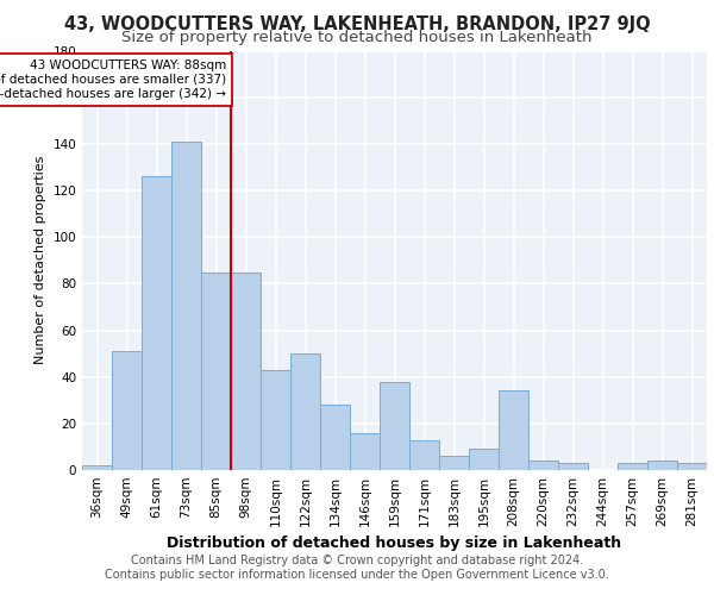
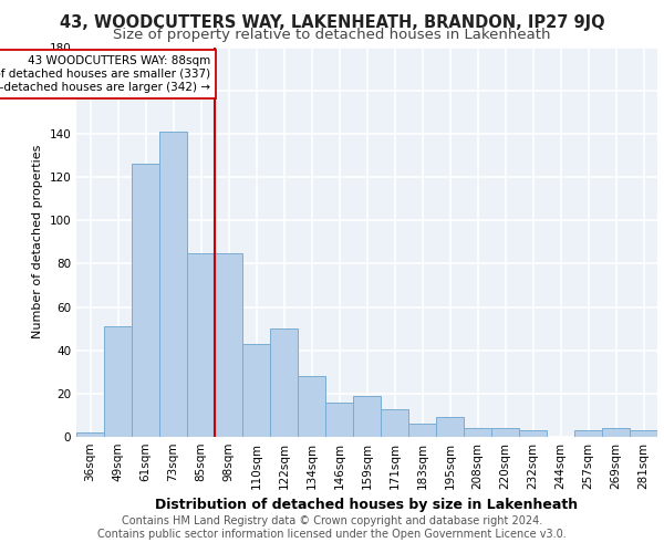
159sqm: 38 -> 19
208sqm: 34 -> 4
